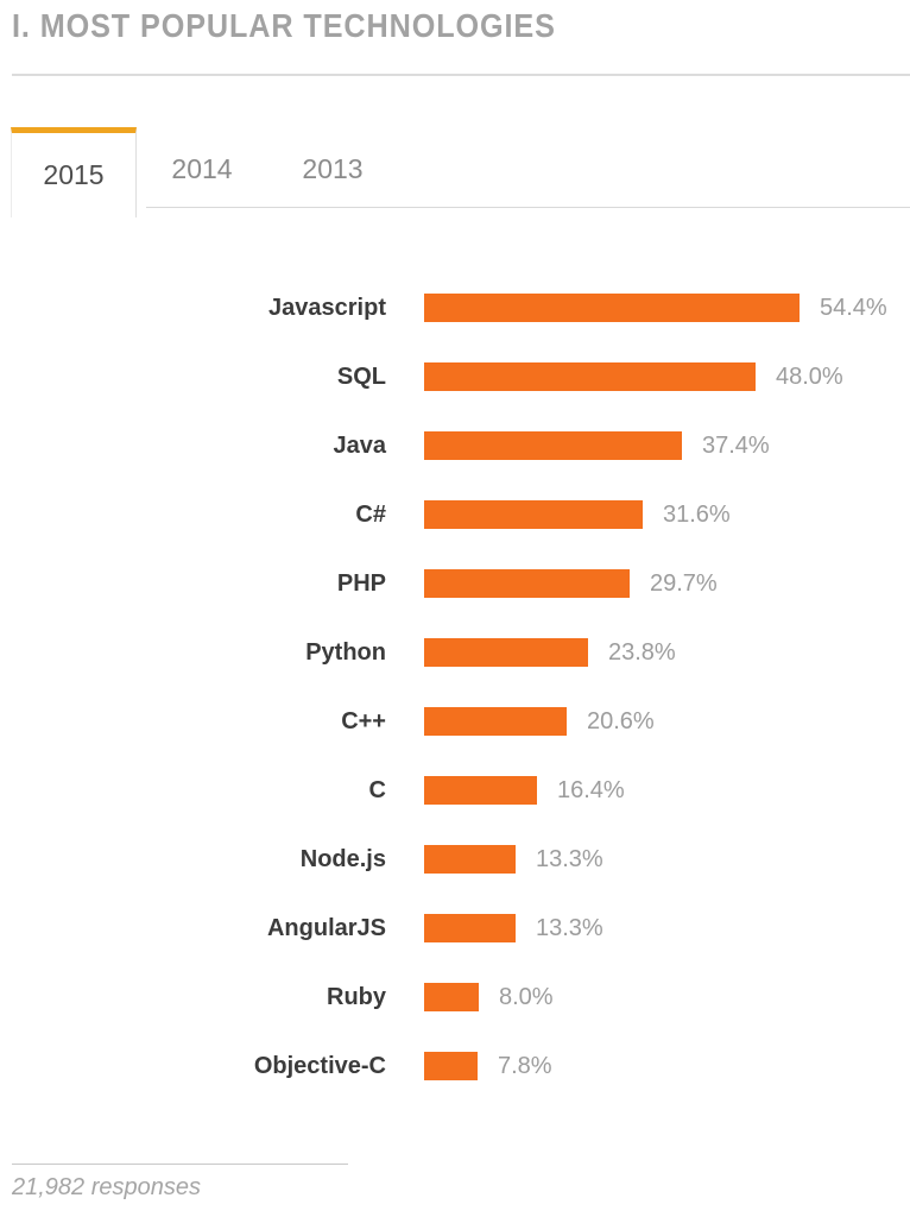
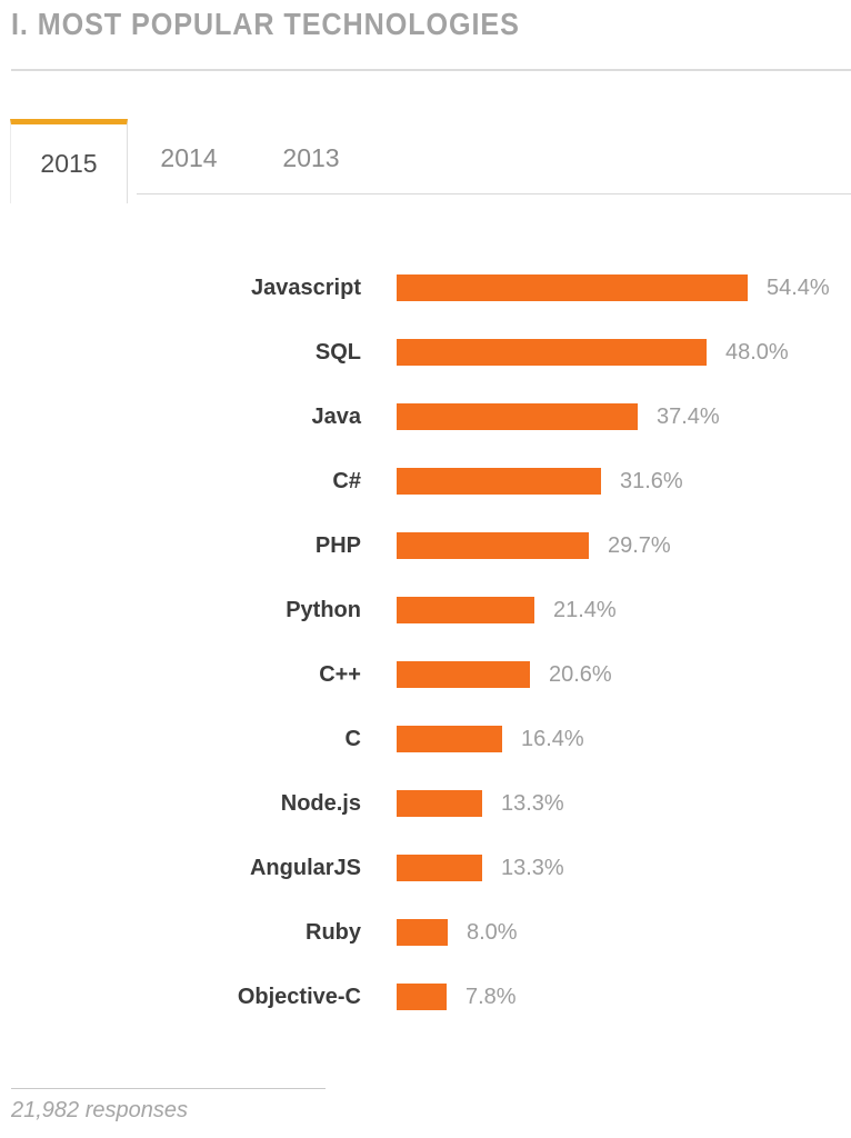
Python: 23.8% -> 21.4%
